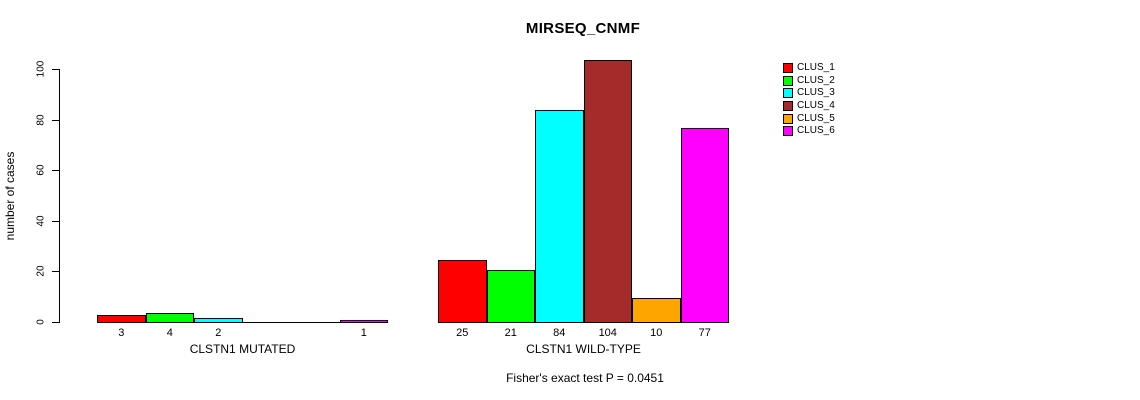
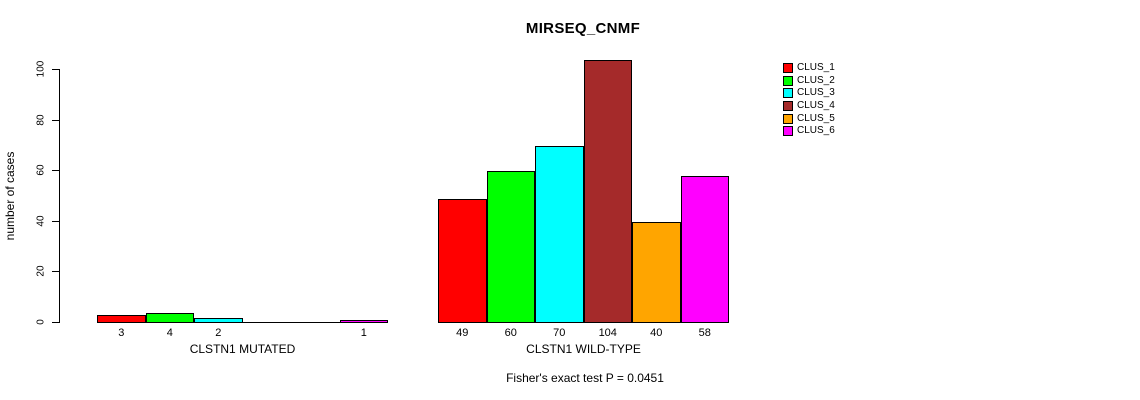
CLUS_1/CLSTN1 WILD-TYPE: 25 -> 49
CLUS_2/CLSTN1 WILD-TYPE: 21 -> 60
CLUS_3/CLSTN1 WILD-TYPE: 84 -> 70
CLUS_5/CLSTN1 WILD-TYPE: 10 -> 40
CLUS_6/CLSTN1 WILD-TYPE: 77 -> 58
